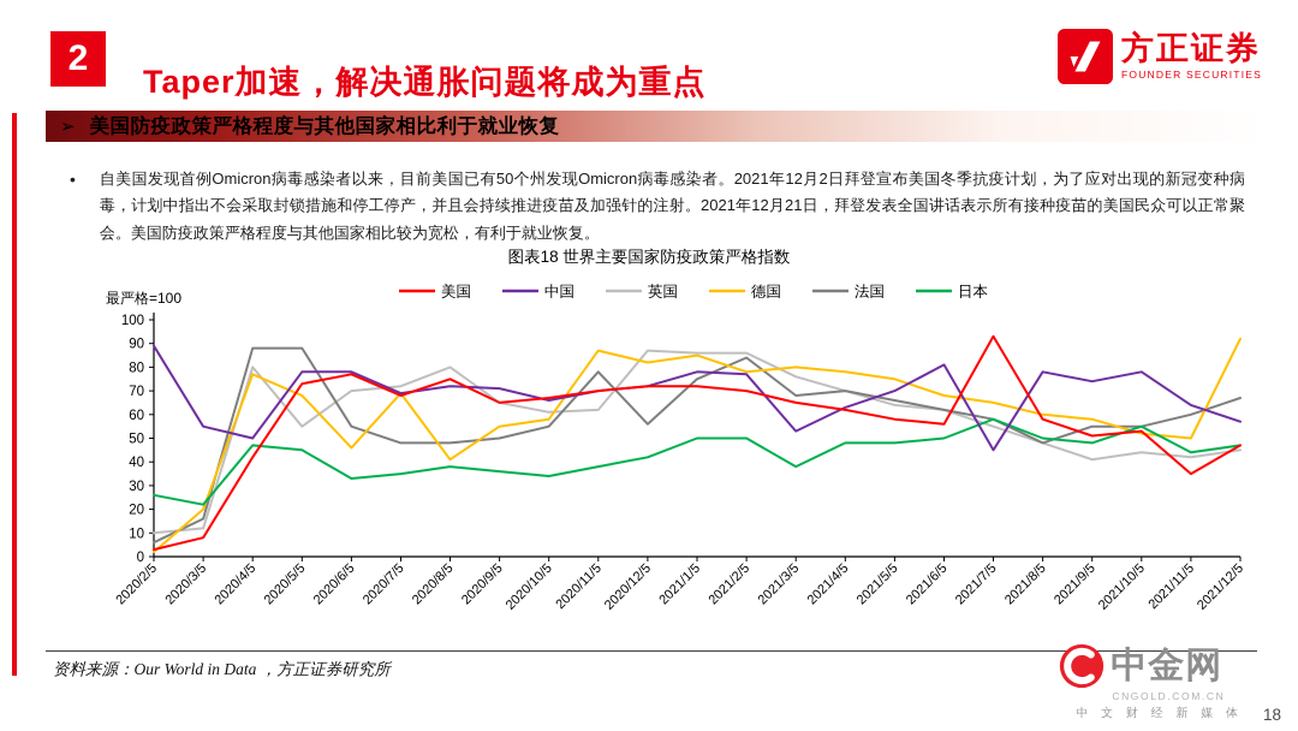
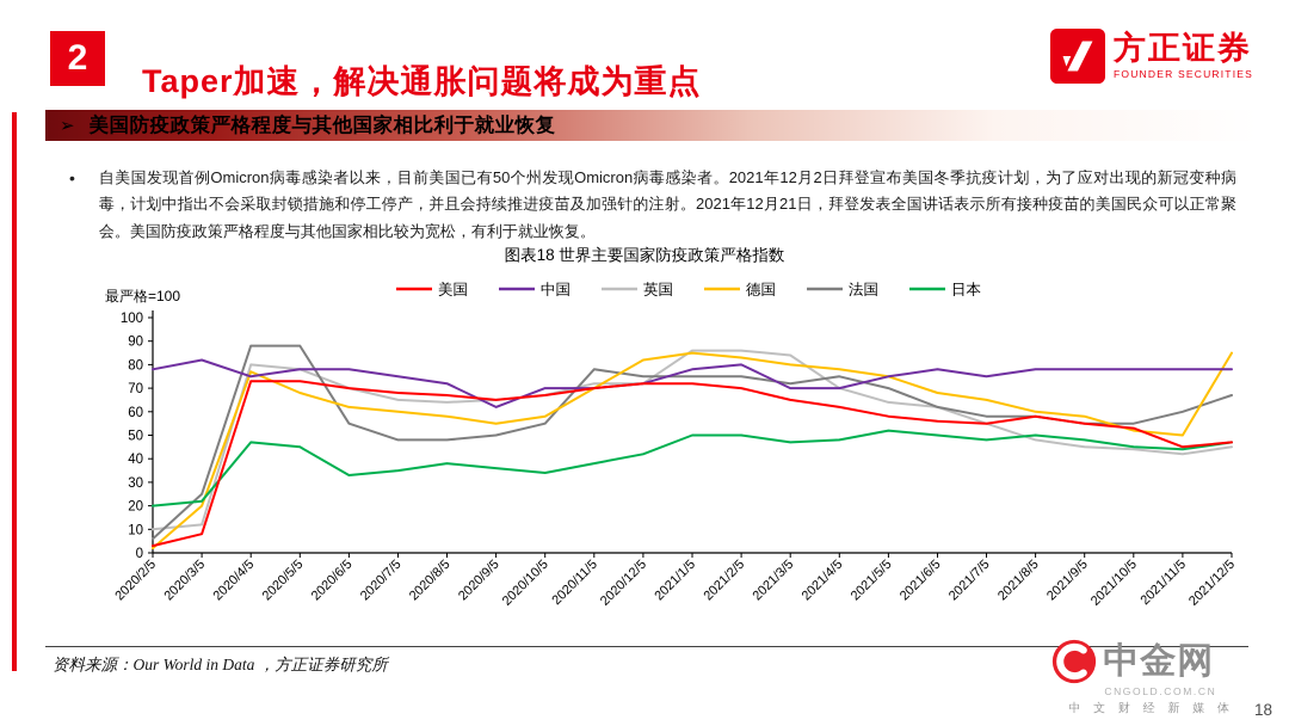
中国/2020/2/5: 89 -> 78
日本/2020/2/5: 26 -> 20
中国/2020/3/5: 55 -> 82
法国/2020/3/5: 16 -> 25
美国/2020/4/5: 42 -> 73
中国/2020/4/5: 50 -> 75
英国/2020/5/5: 55 -> 78
美国/2020/6/5: 77 -> 70
德国/2020/6/5: 46 -> 62
中国/2020/7/5: 69 -> 75
英国/2020/7/5: 72 -> 65
德国/2020/7/5: 69 -> 60
美国/2020/8/5: 75 -> 67
英国/2020/8/5: 80 -> 64
德国/2020/8/5: 41 -> 58
中国/2020/9/5: 71 -> 62
中国/2020/10/5: 66 -> 70
英国/2020/10/5: 61 -> 67
英国/2020/11/5: 62 -> 72
德国/2020/11/5: 87 -> 70
英国/2020/12/5: 87 -> 72
法国/2020/12/5: 56 -> 75
中国/2021/2/5: 77 -> 80
德国/2021/2/5: 78 -> 83
法国/2021/2/5: 84 -> 75
中国/2021/3/5: 53 -> 70
英国/2021/3/5: 76 -> 84
法国/2021/3/5: 68 -> 72
日本/2021/3/5: 38 -> 47
中国/2021/4/5: 63 -> 70
法国/2021/4/5: 70 -> 75
中国/2021/5/5: 70 -> 75
法国/2021/5/5: 66 -> 70
日本/2021/5/5: 48 -> 52
中国/2021/6/5: 81 -> 78
美国/2021/7/5: 93 -> 55
中国/2021/7/5: 45 -> 75
日本/2021/7/5: 58 -> 48
法国/2021/8/5: 48 -> 58
美国/2021/9/5: 51 -> 55
中国/2021/9/5: 74 -> 78
英国/2021/9/5: 41 -> 45
日本/2021/10/5: 55 -> 45
美国/2021/11/5: 35 -> 45
中国/2021/11/5: 64 -> 78
中国/2021/12/5: 57 -> 78
德国/2021/12/5: 92 -> 85
